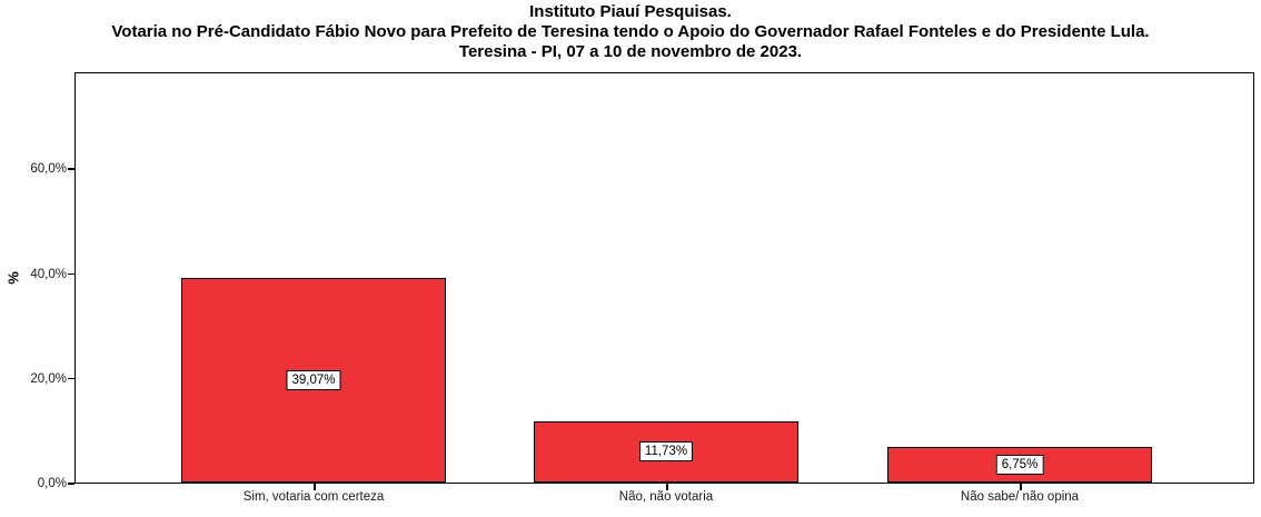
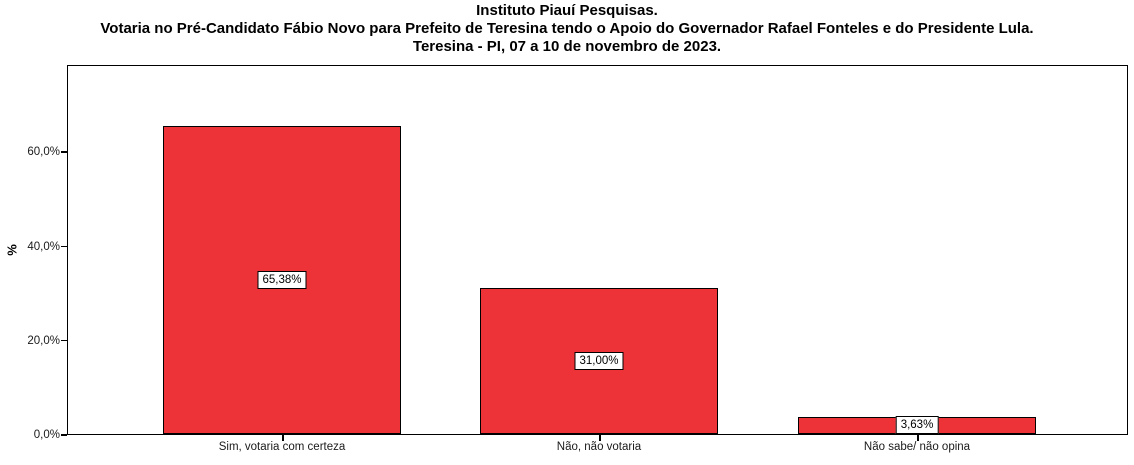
Sim, votaria com certeza: 39,07% -> 65,38%
Não, não votaria: 11,73% -> 31,00%
Não sabe/ não opina: 6,75% -> 3,63%
